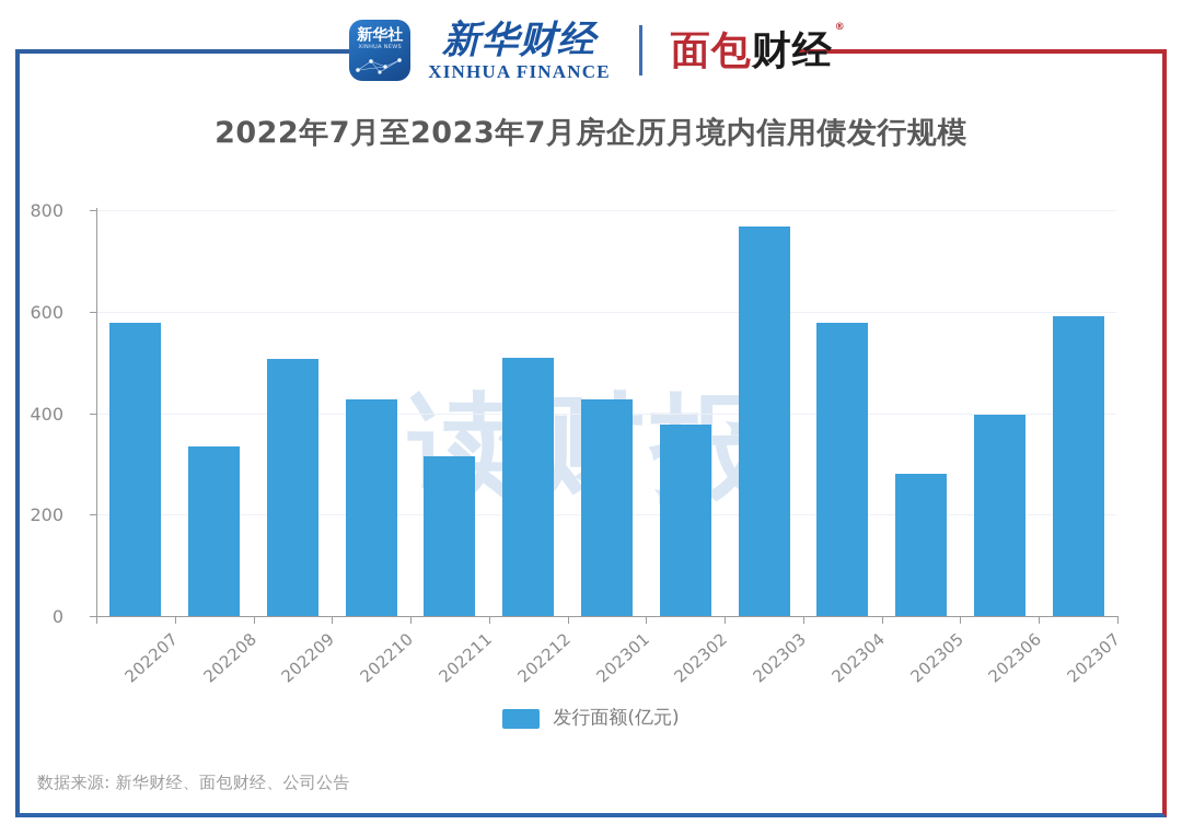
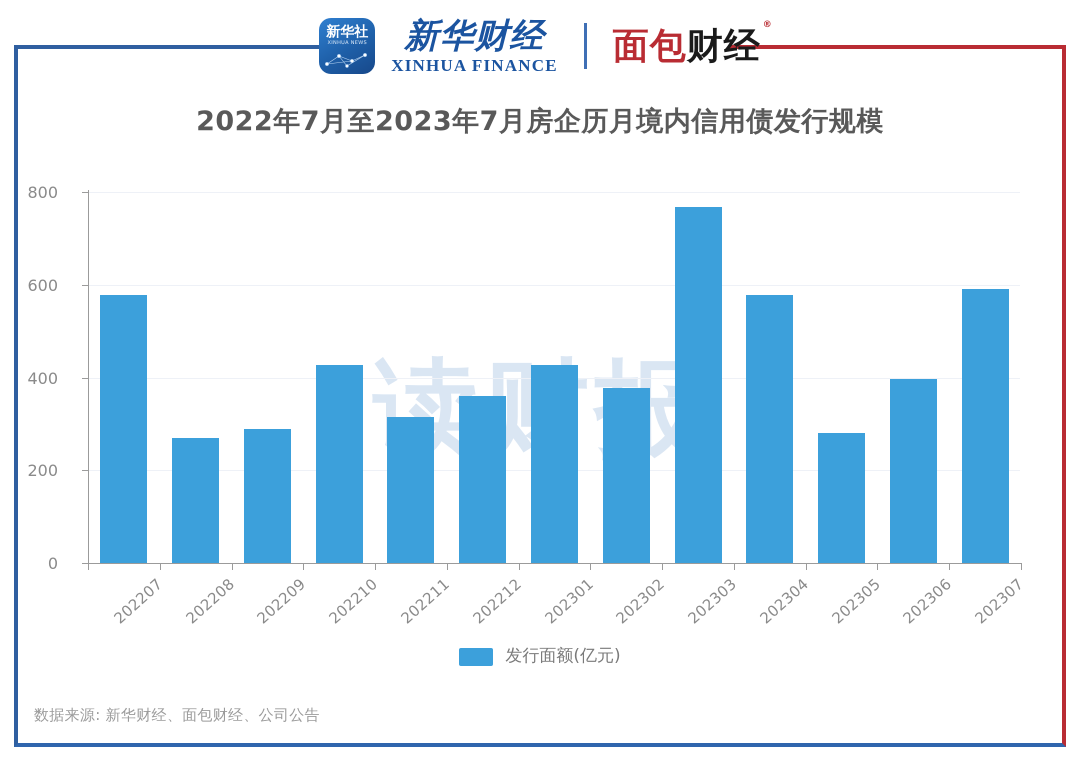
202208: 340 -> 270
202209: 510 -> 290
202212: 510 -> 360
